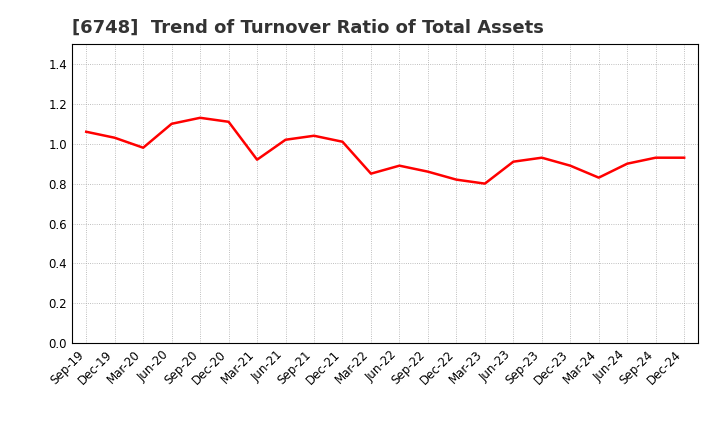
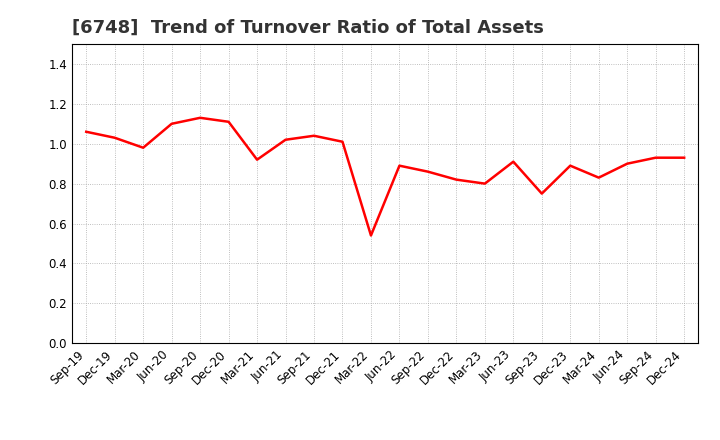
Mar-22: 0.85 -> 0.54
Sep-23: 0.93 -> 0.75
